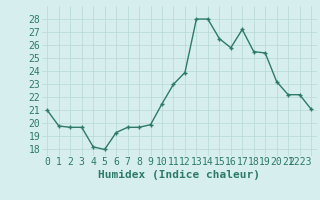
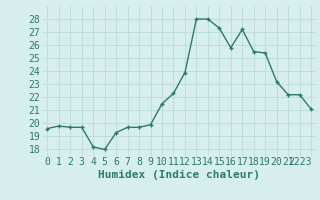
0: 21.0 -> 19.6
11: 23.0 -> 22.3
15: 26.5 -> 27.3
